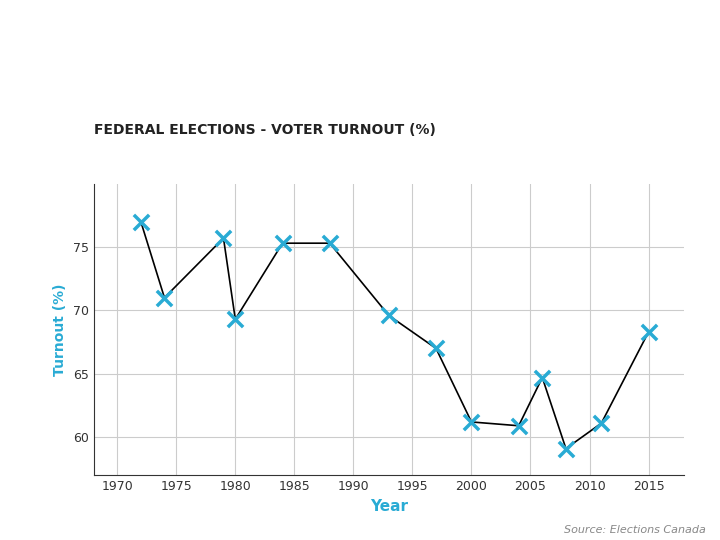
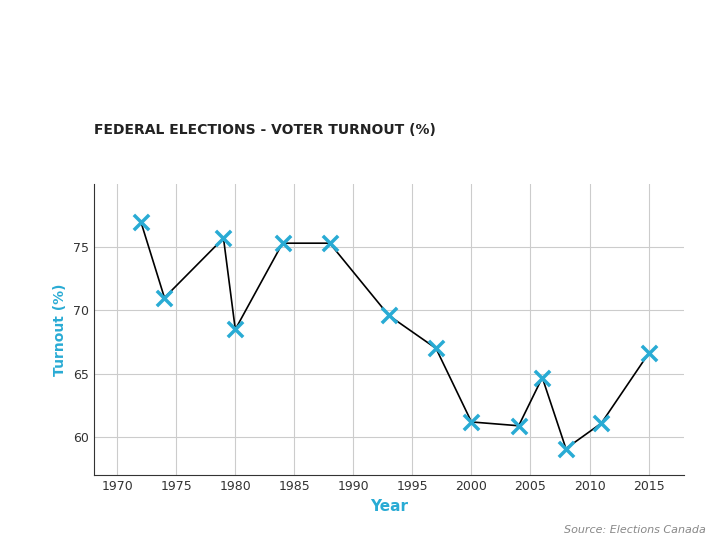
1980: 69.3 -> 68.5
2015: 68.3 -> 66.6
